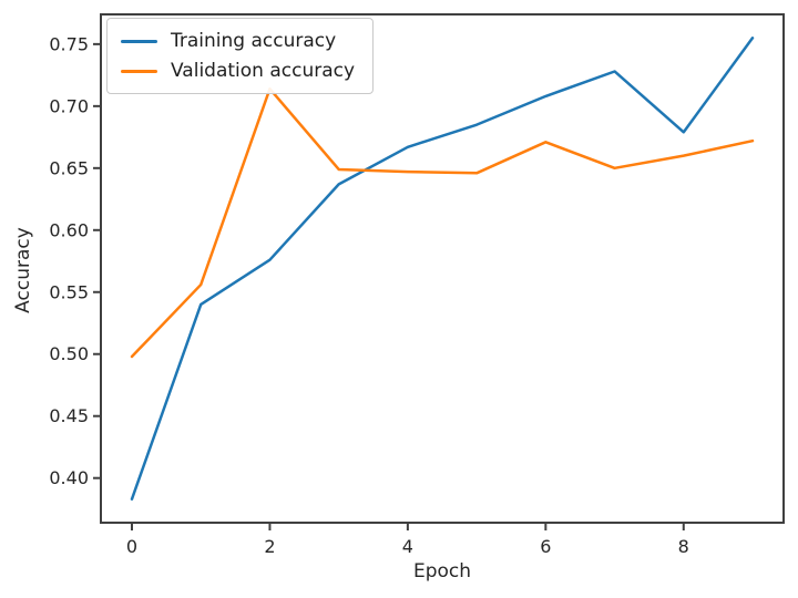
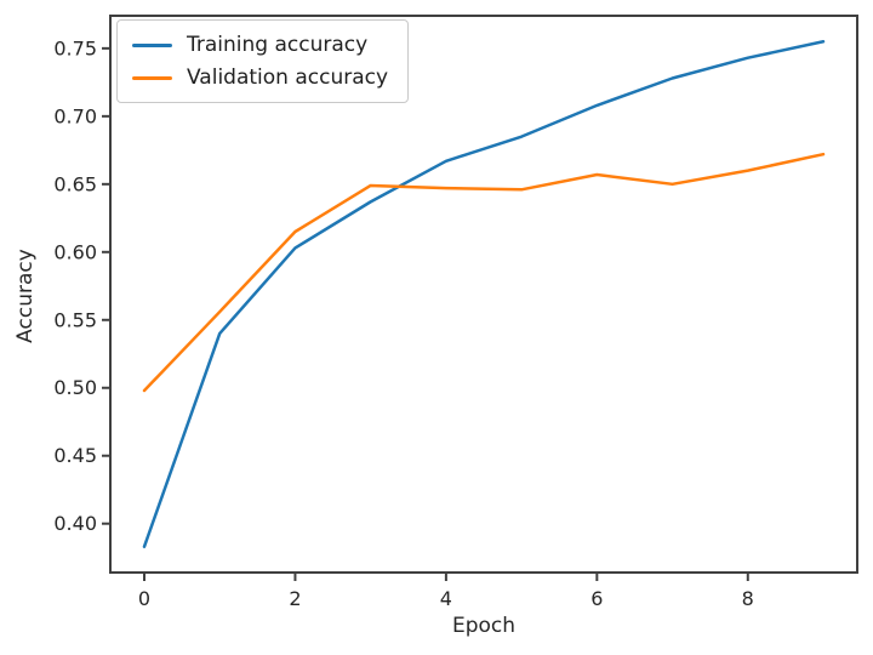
Training accuracy/2: 0.576 -> 0.603
Validation accuracy/2: 0.714 -> 0.615
Validation accuracy/6: 0.671 -> 0.657
Training accuracy/8: 0.679 -> 0.743
